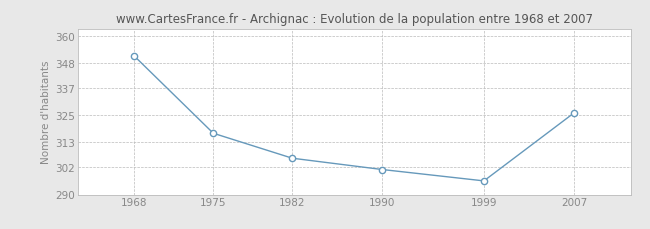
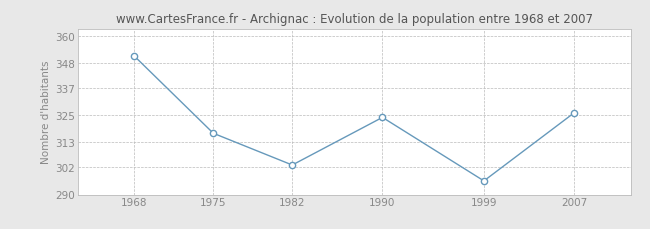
1982: 306 -> 303
1990: 301 -> 324
